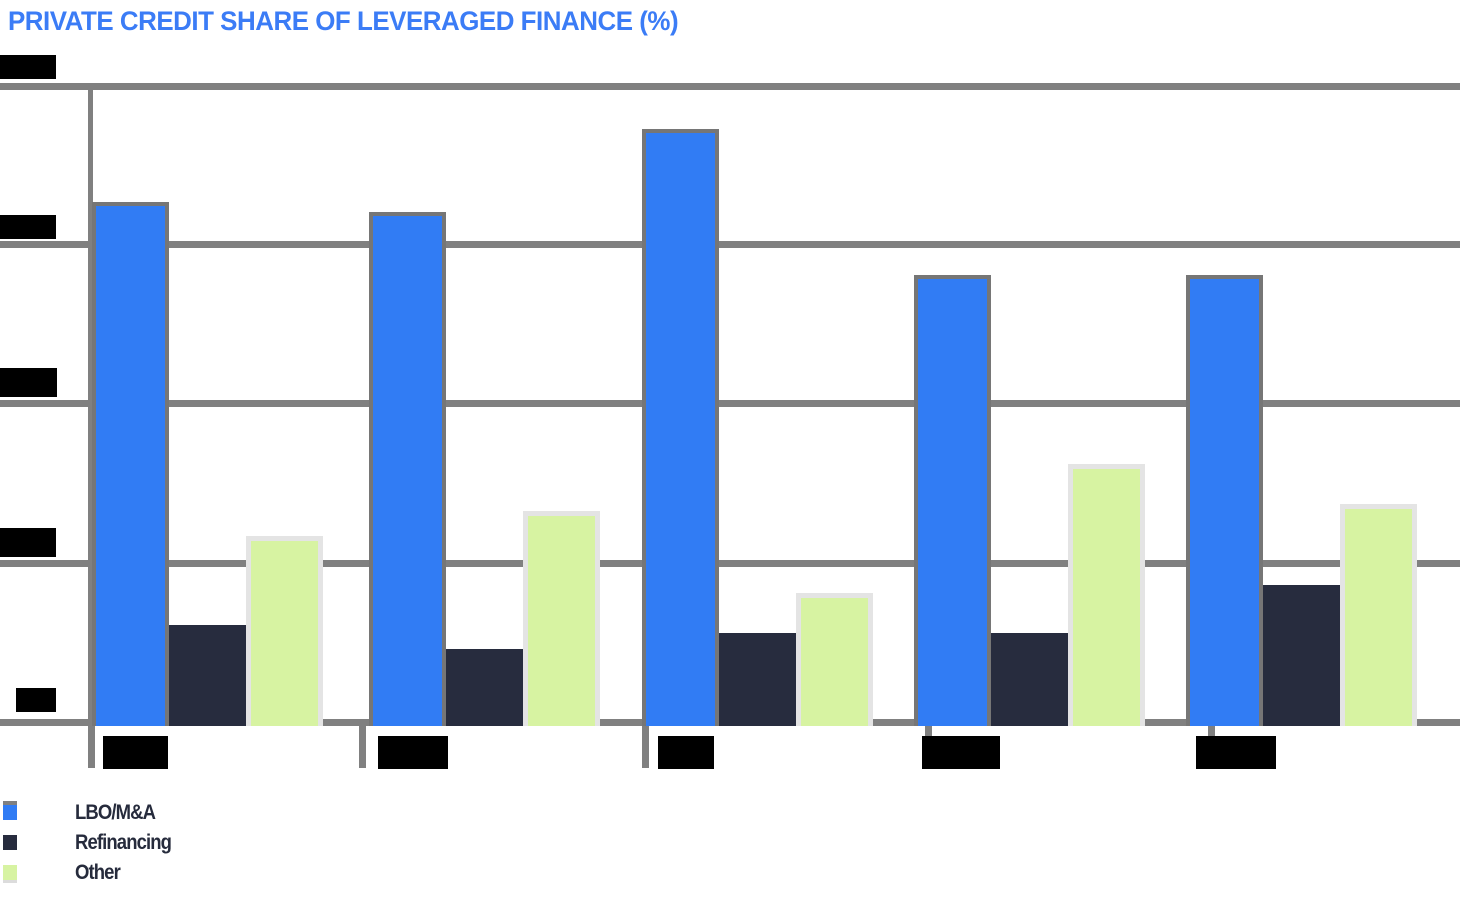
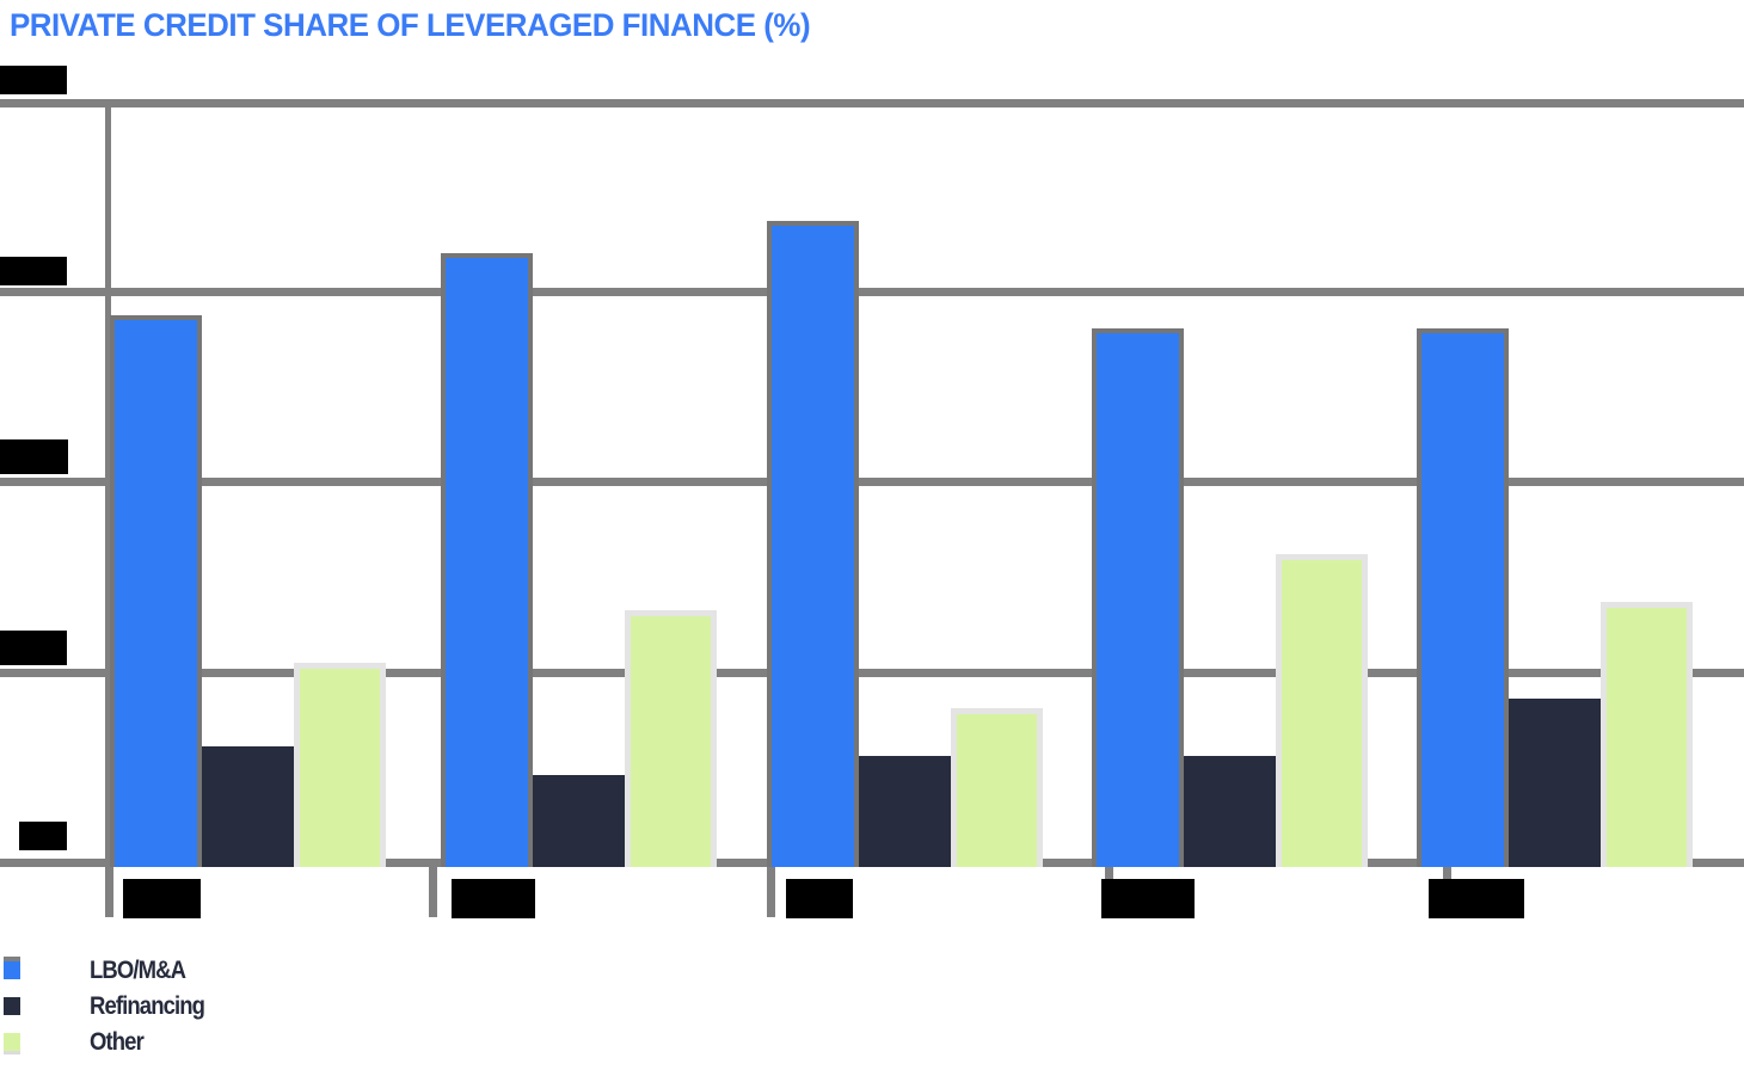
LBO/M&A/2019: 32.7% -> 28.8%
Other/2019: 11.7% -> 10.5%
LBO/M&A/2021: 37.3% -> 33.8%
